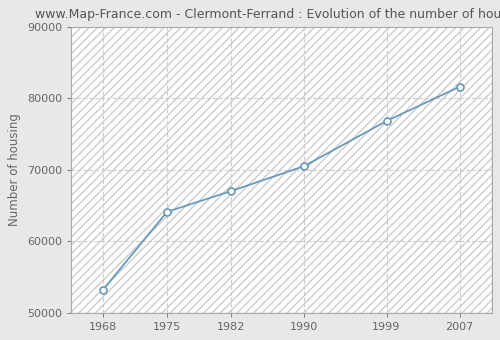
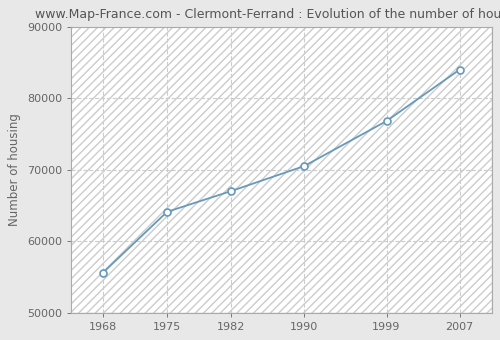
1968: 53200 -> 55600
2007: 81600 -> 84000
